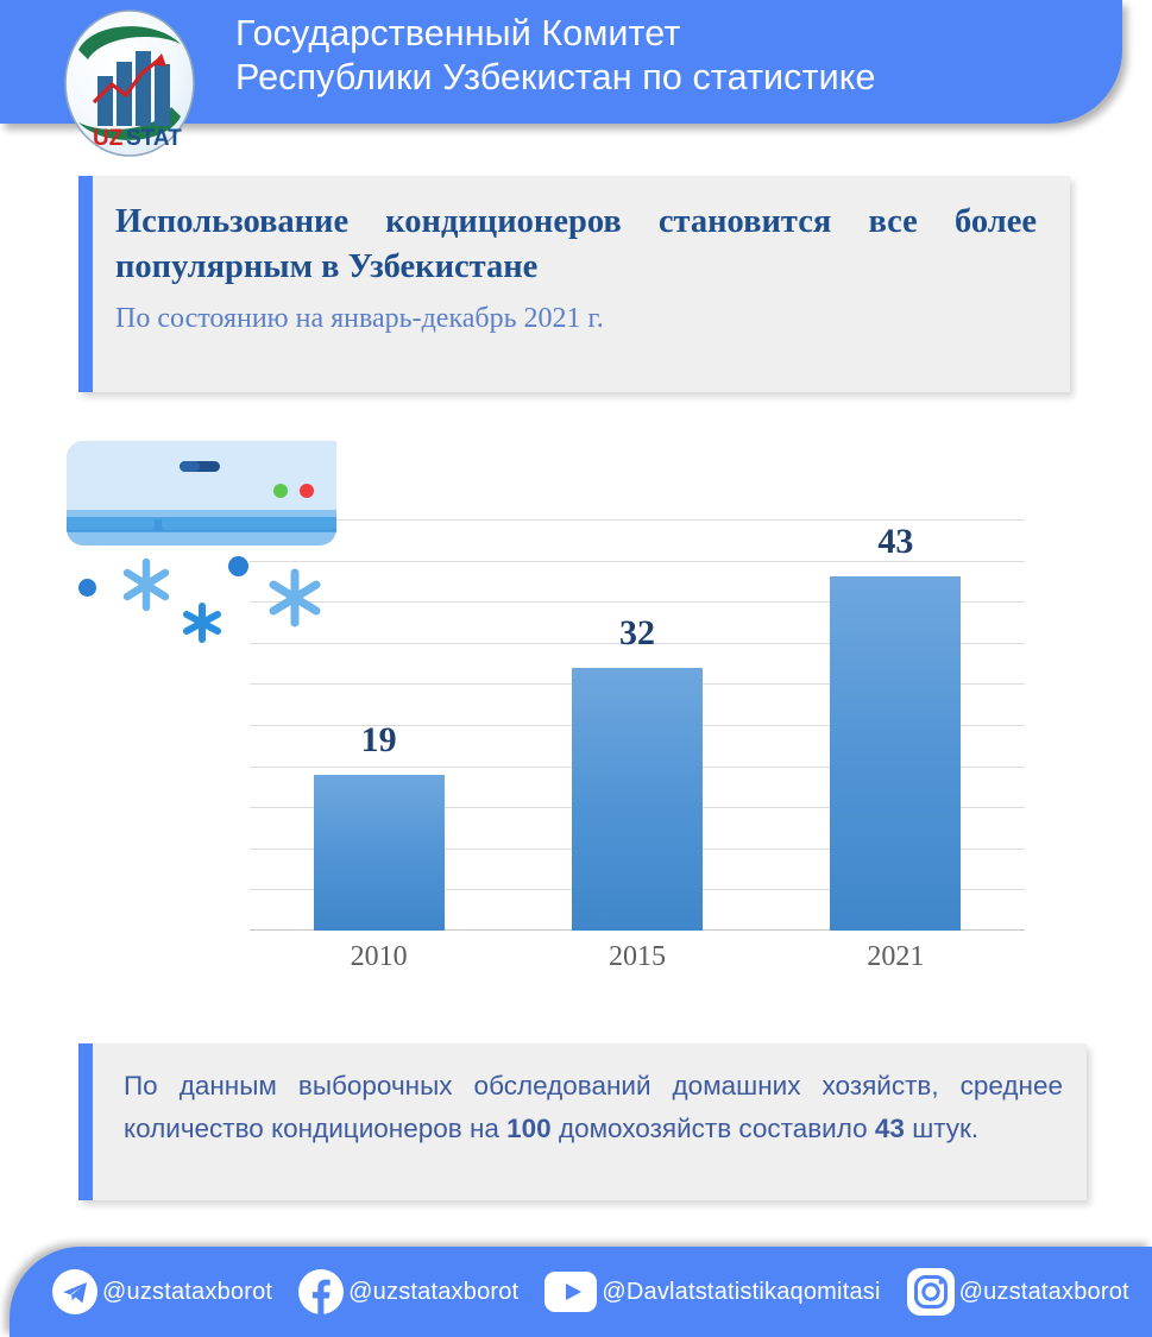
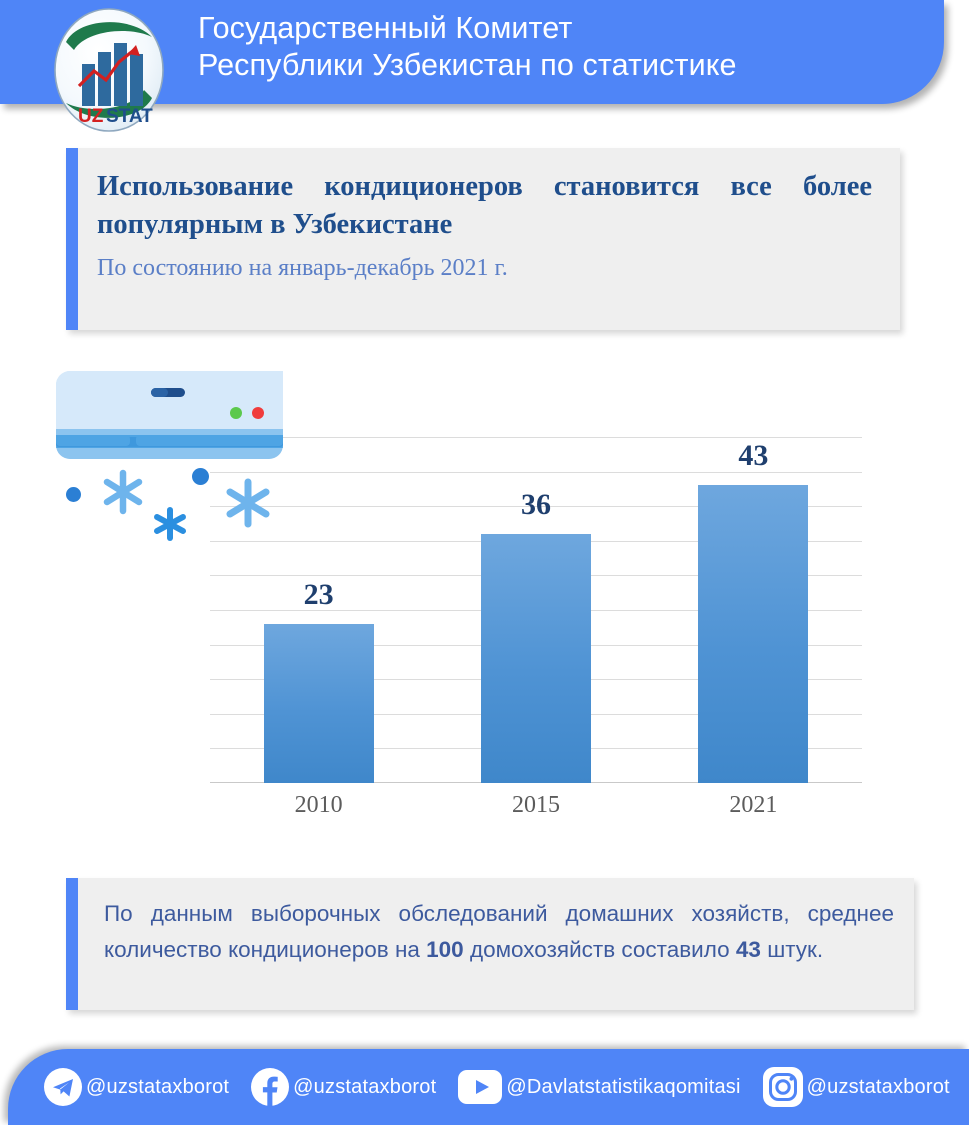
2010: 19 -> 23
2015: 32 -> 36
